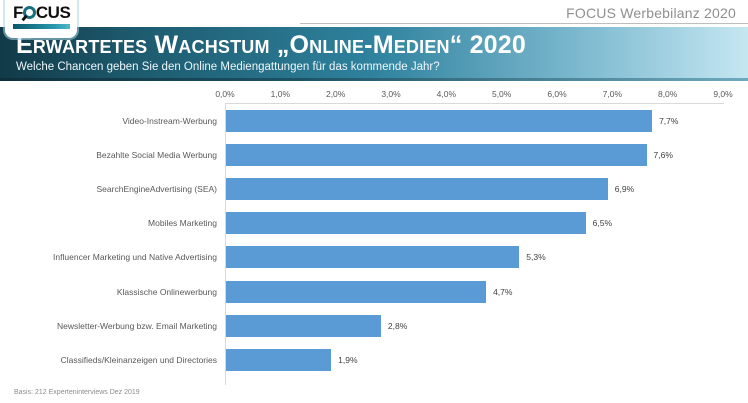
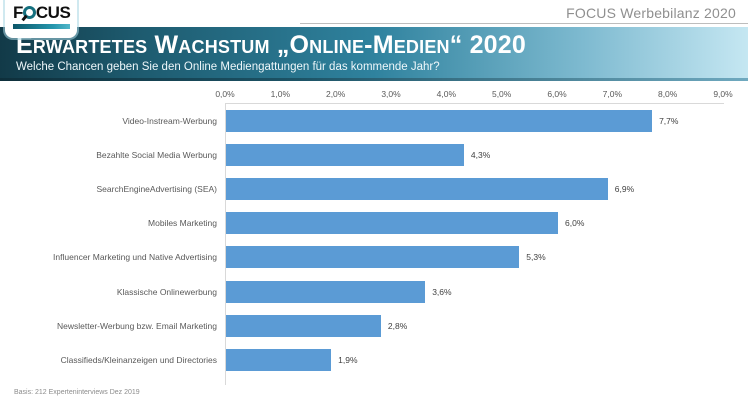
Bezahlte Social Media Werbung: 7,6% -> 4,3%
Mobiles Marketing: 6,5% -> 6,0%
Klassische Onlinewerbung: 4,7% -> 3,6%
